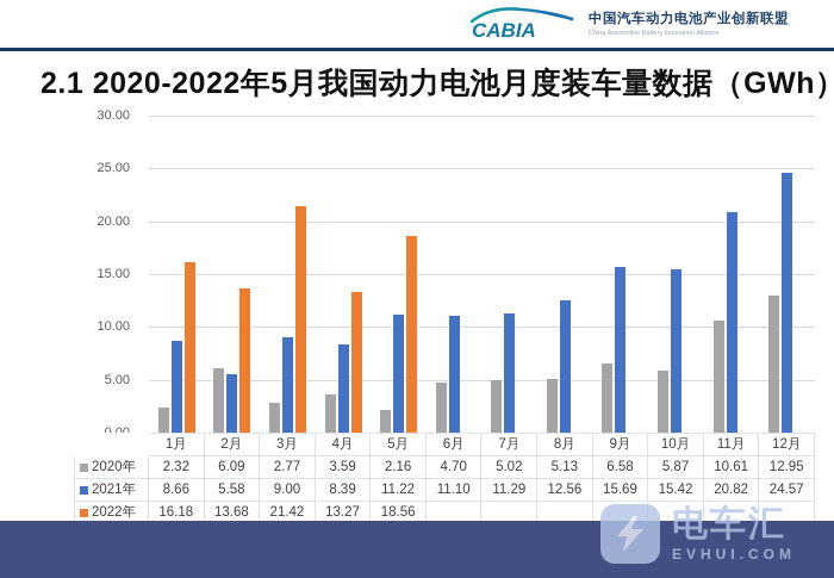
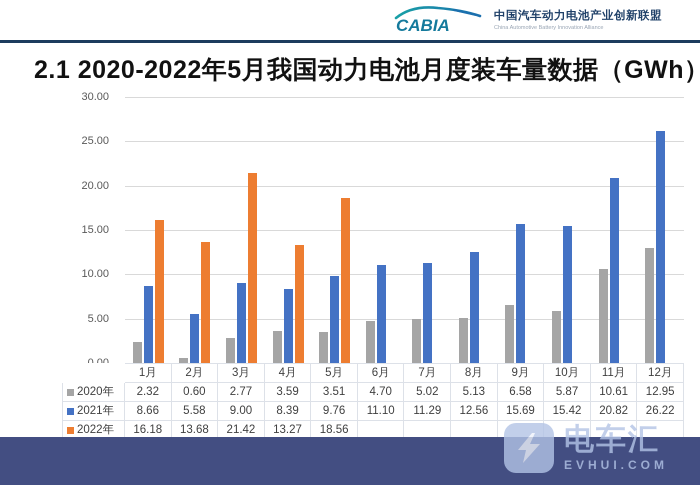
2020年/2月: 6.09 -> 0.60
2020年/5月: 2.16 -> 3.51
2021年/5月: 11.22 -> 9.76
2021年/12月: 24.57 -> 26.22
